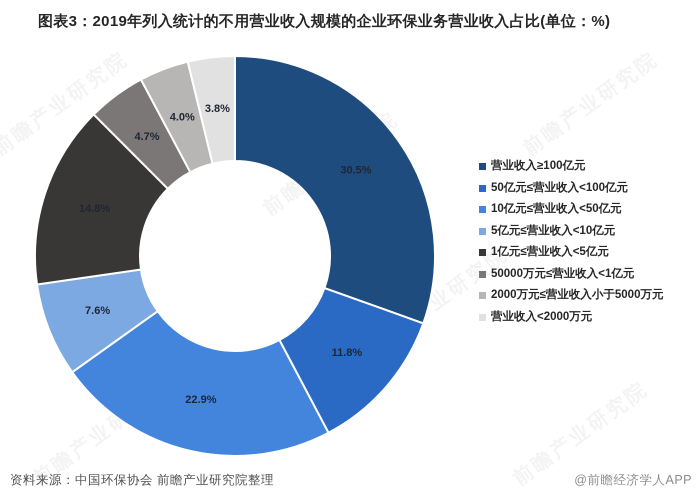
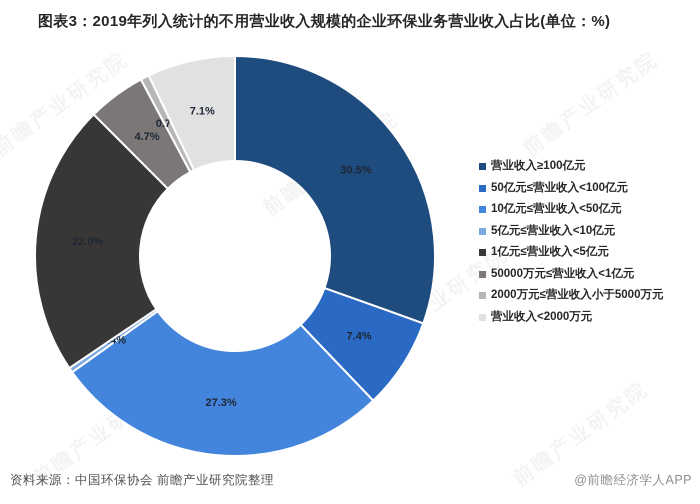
50亿元≤营业收入<100亿元: 11.8% -> 7.4%
10亿元≤营业收入<50亿元: 22.9% -> 27.3%
5亿元≤营业收入<10亿元: 7.6% -> 0.4%
1亿元≤营业收入<5亿元: 14.8% -> 22.0%
2000万元≤营业收入小于5000万元: 4.0% -> 0.7%
营业收入<2000万元: 3.8% -> 7.1%
